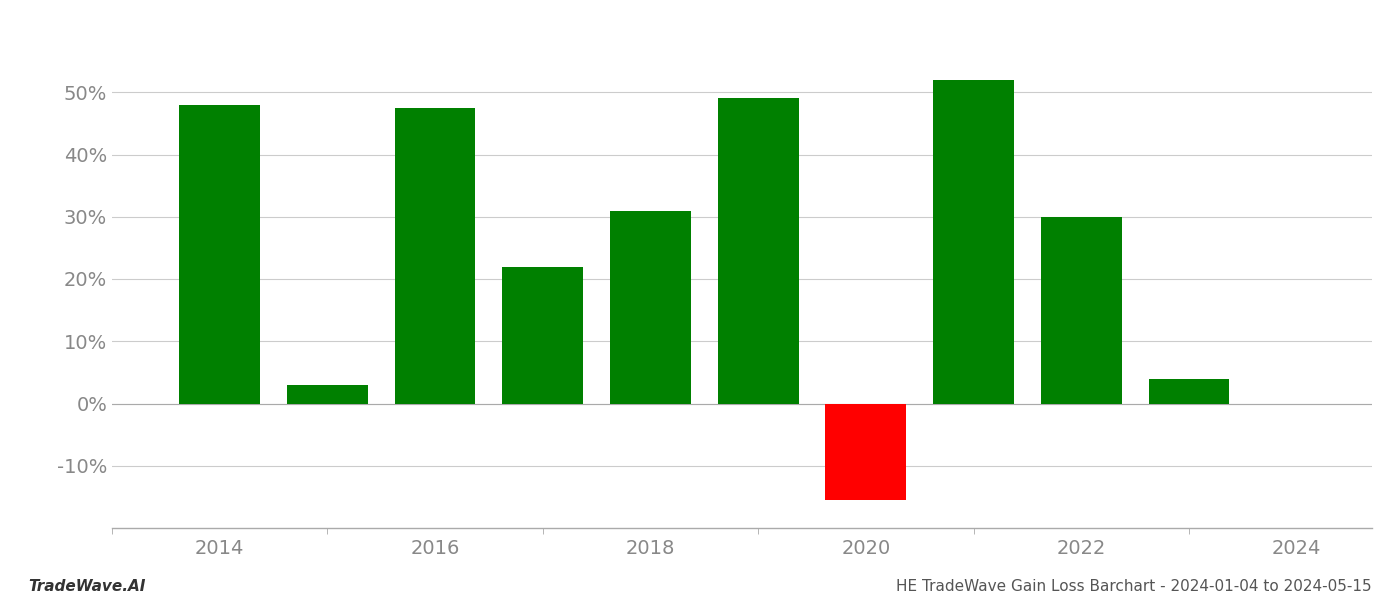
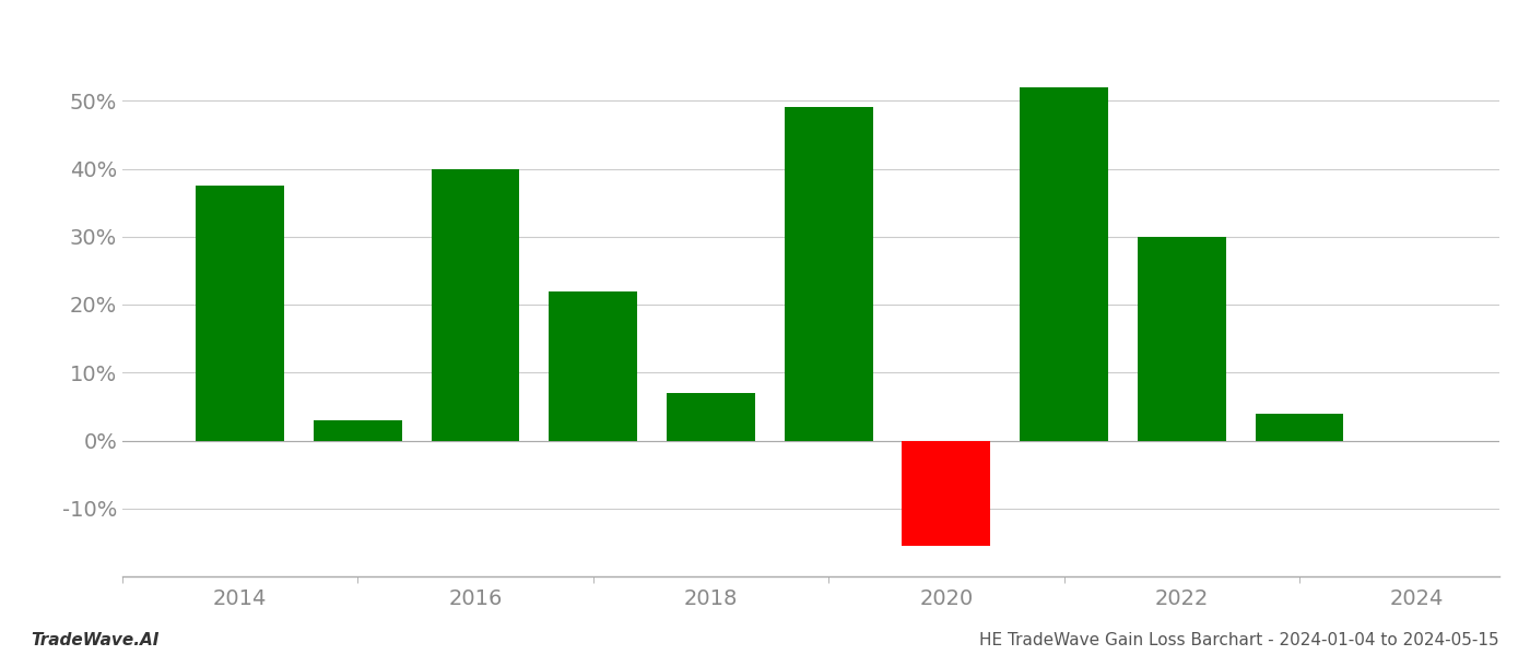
2014: 48.0% -> 37.5%
2016: 47.4% -> 40.0%
2018: 31.0% -> 7.0%
